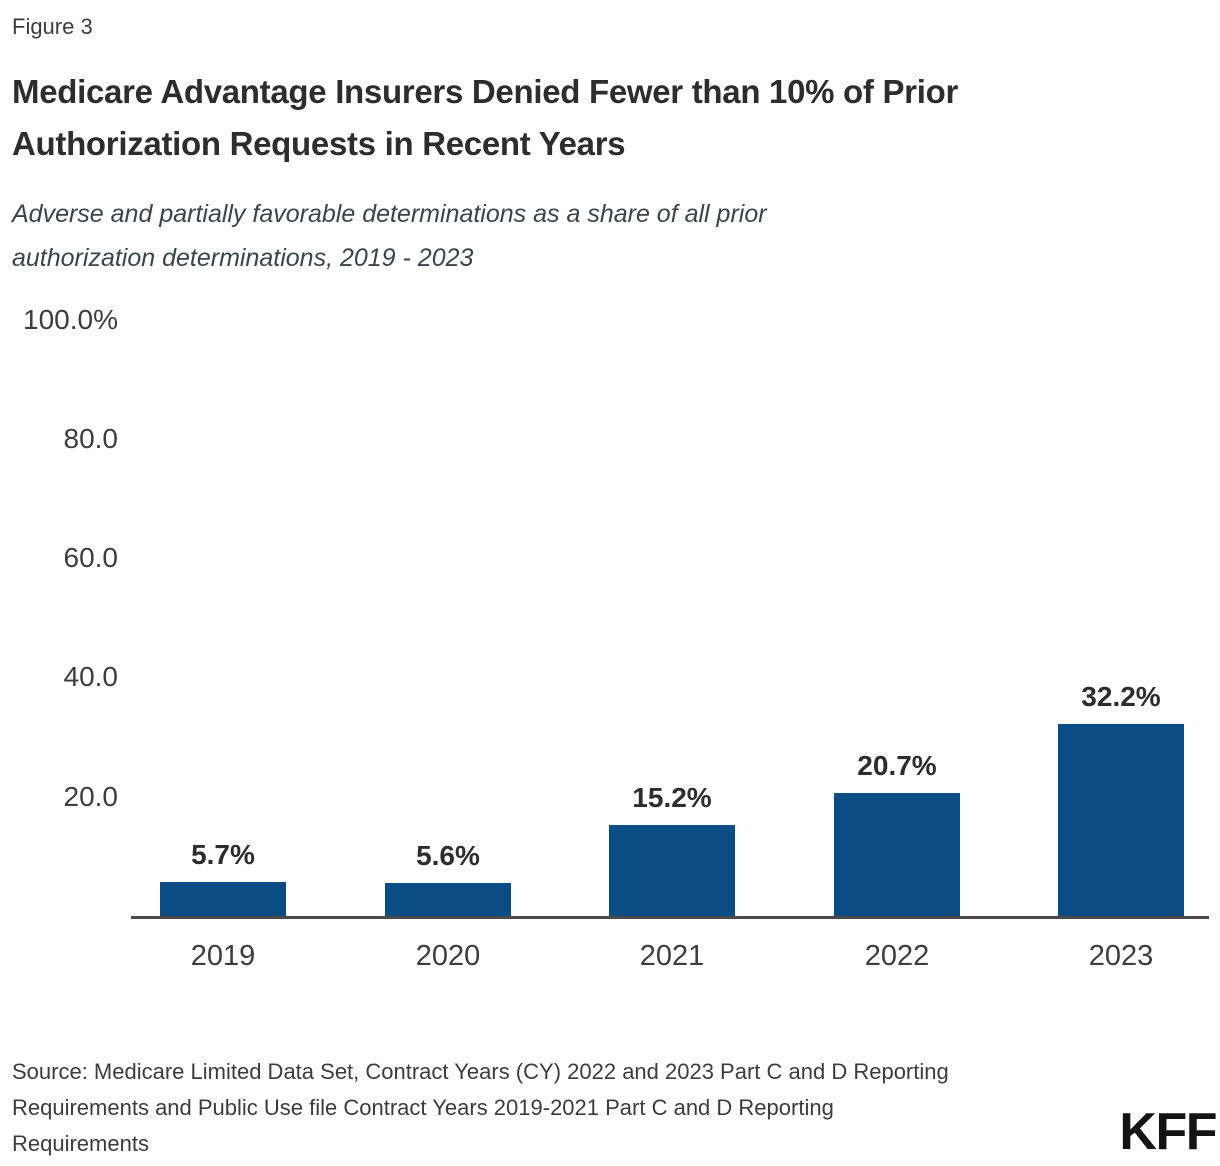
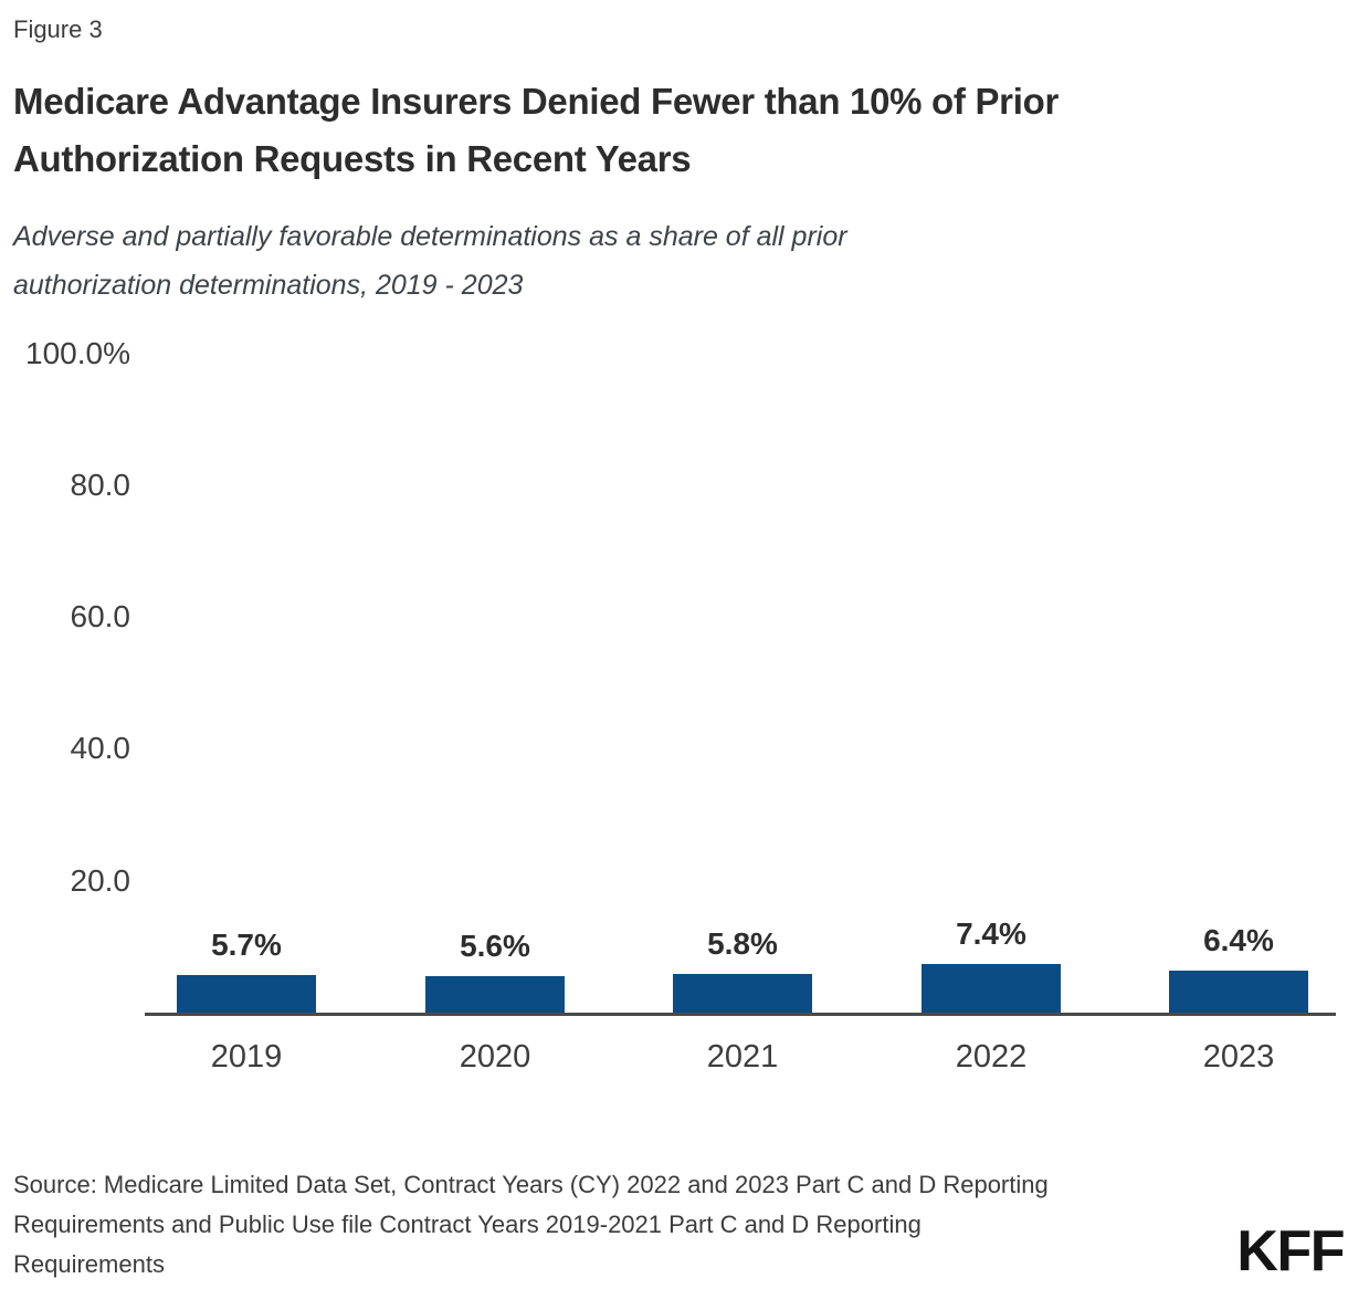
2021: 15.2% -> 5.8%
2022: 20.7% -> 7.4%
2023: 32.2% -> 6.4%
